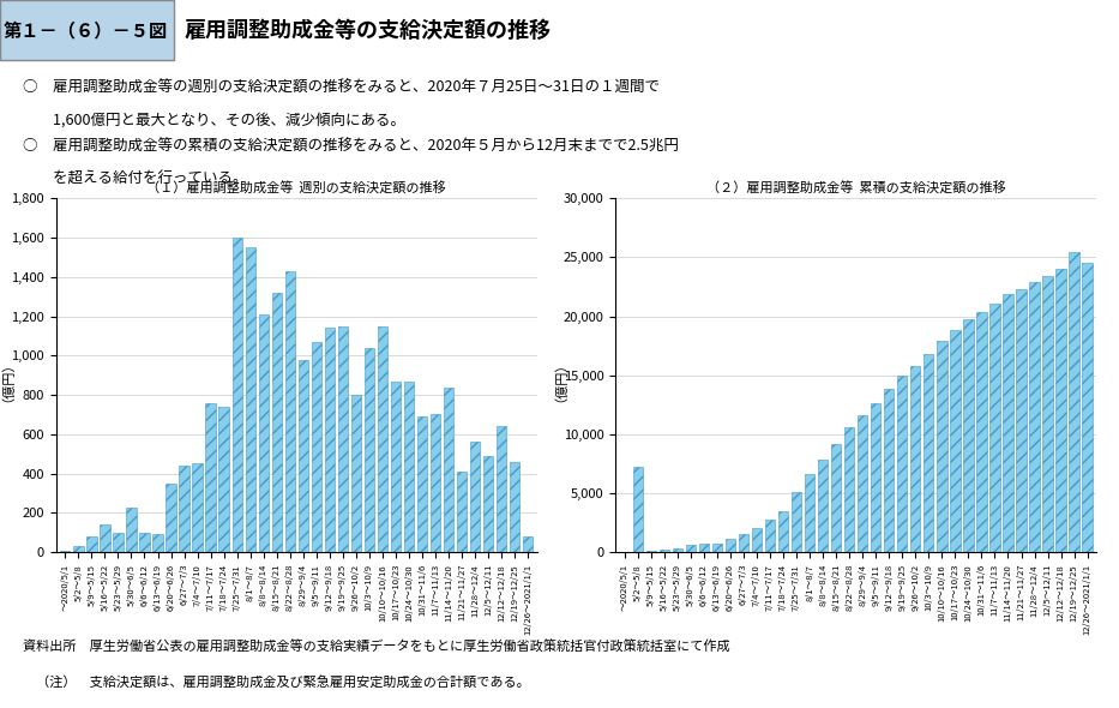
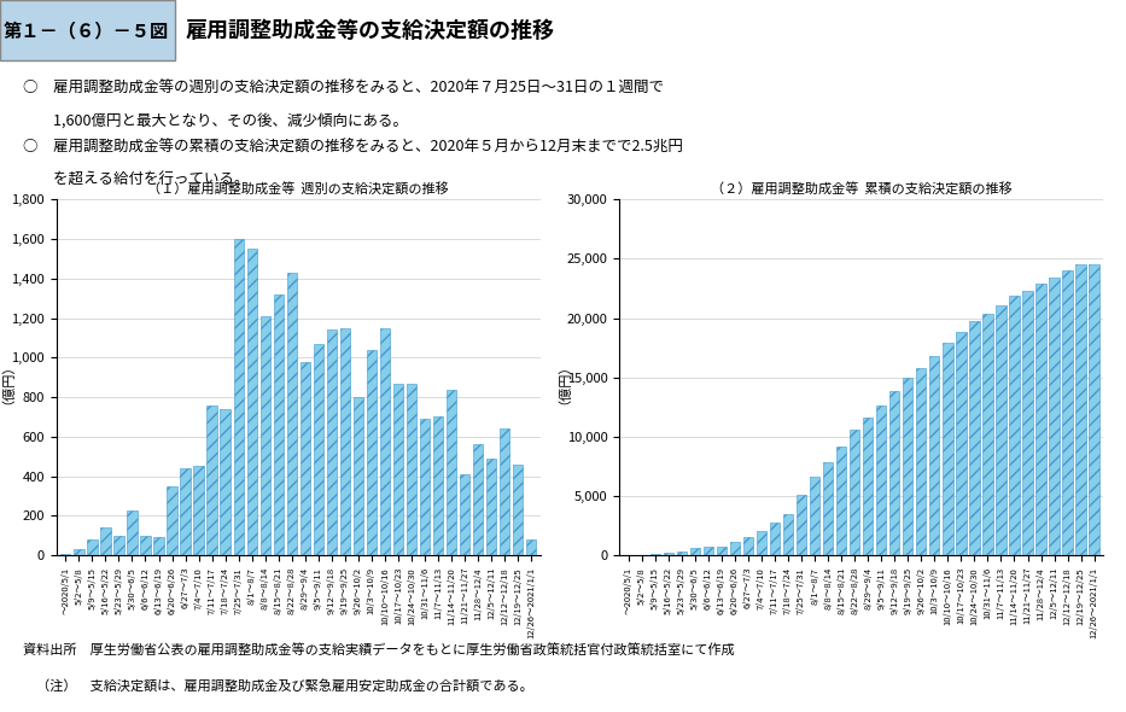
（２）雇用調整助成金等 累積の支給決定額の推移/5/2～5/8: 7,200 -> 0
（２）雇用調整助成金等 累積の支給決定額の推移/12/19～12/25: 25,400 -> 24,500
